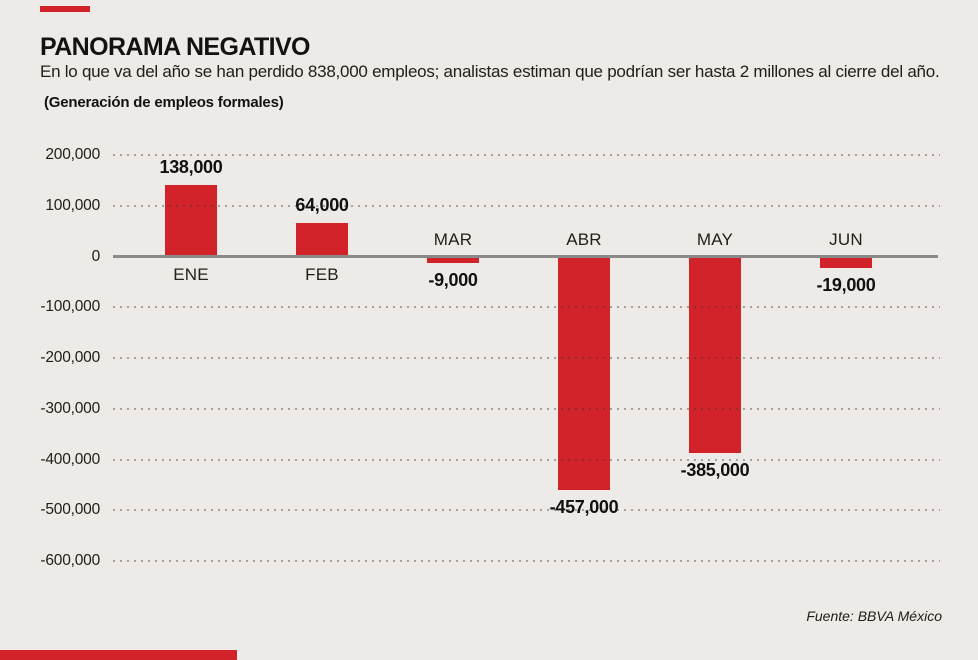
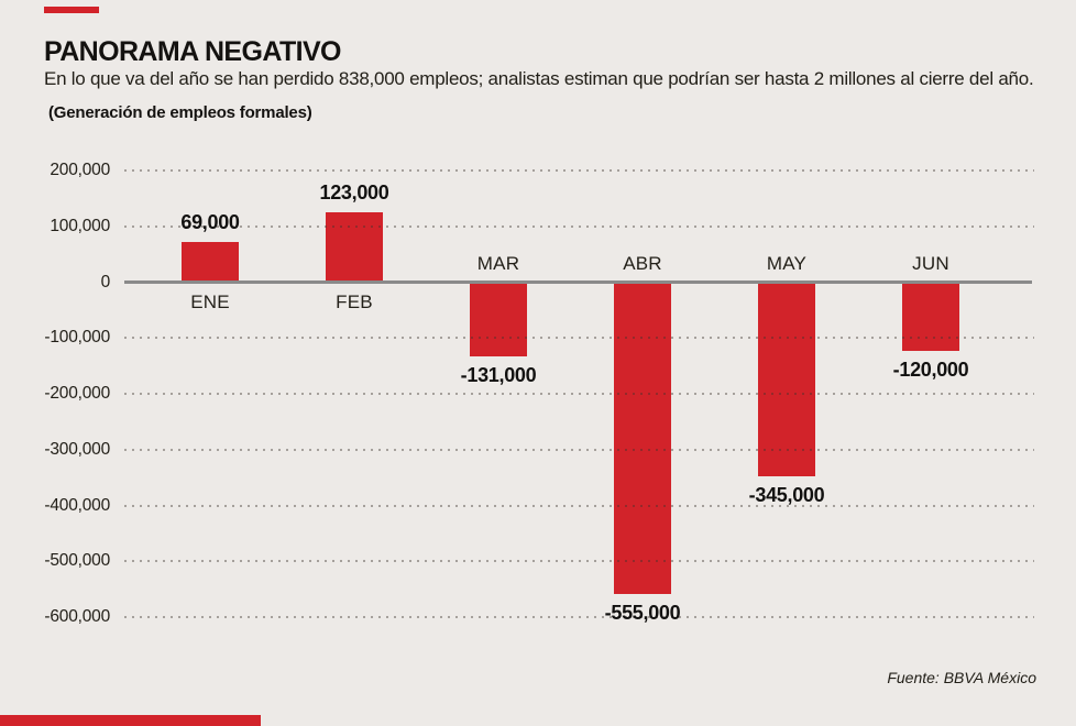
ENE: 138,000 -> 69,000
FEB: 64,000 -> 123,000
MAR: -9,000 -> -131,000
ABR: -457,000 -> -555,000
MAY: -385,000 -> -345,000
JUN: -19,000 -> -120,000
